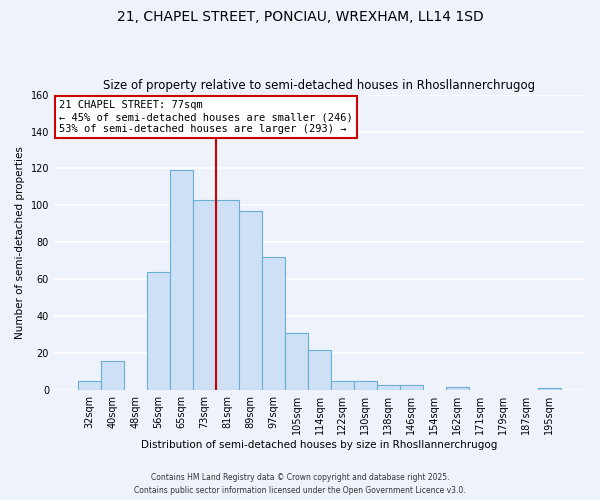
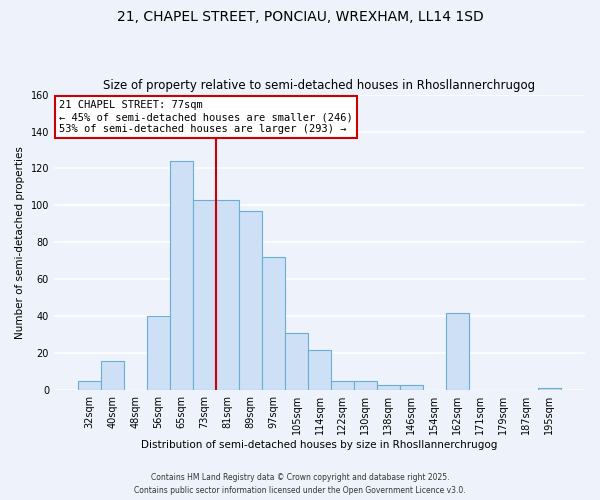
56sqm: 64 -> 40
65sqm: 119 -> 124
162sqm: 2 -> 42
